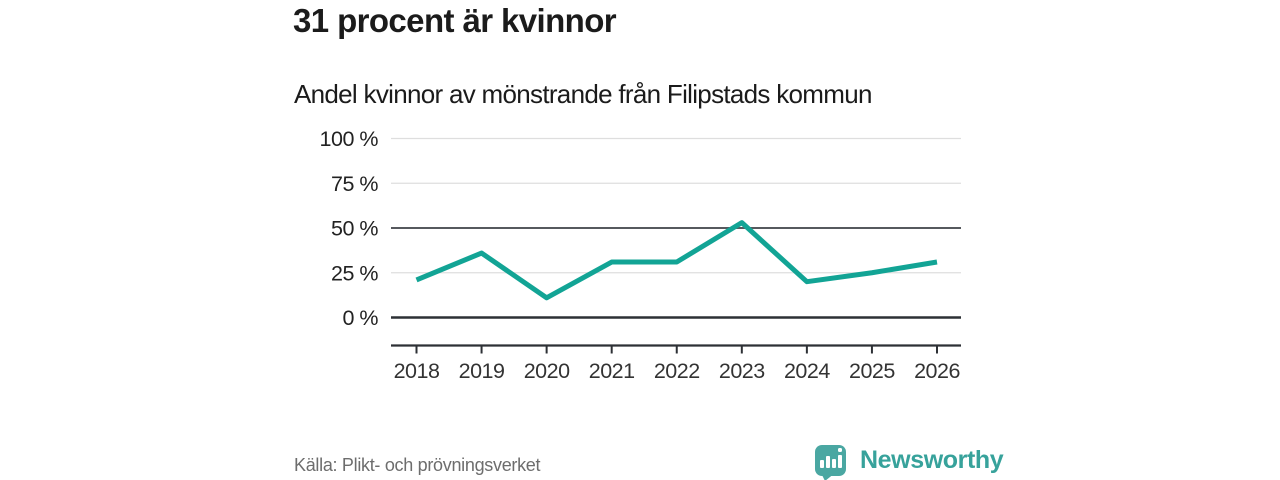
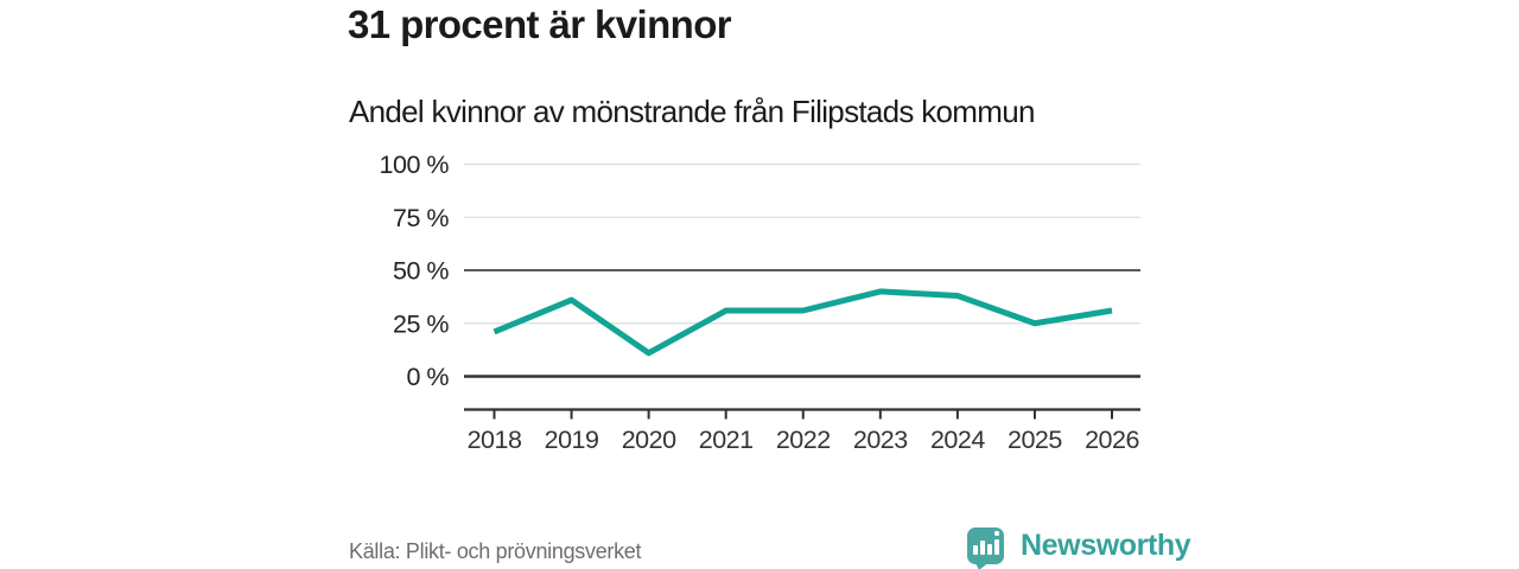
2023: 53% -> 40%
2024: 20% -> 38%
